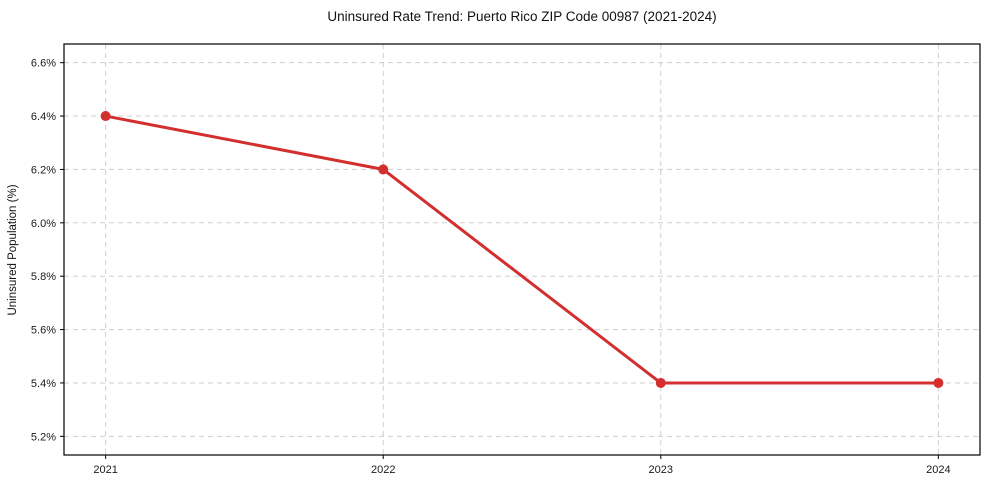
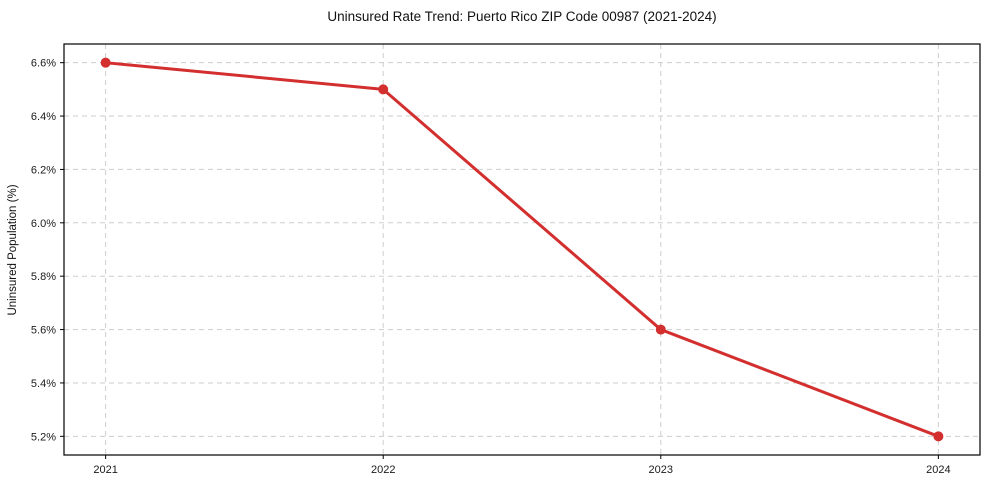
2021: 6.4% -> 6.6%
2022: 6.2% -> 6.5%
2023: 5.4% -> 5.6%
2024: 5.4% -> 5.2%
